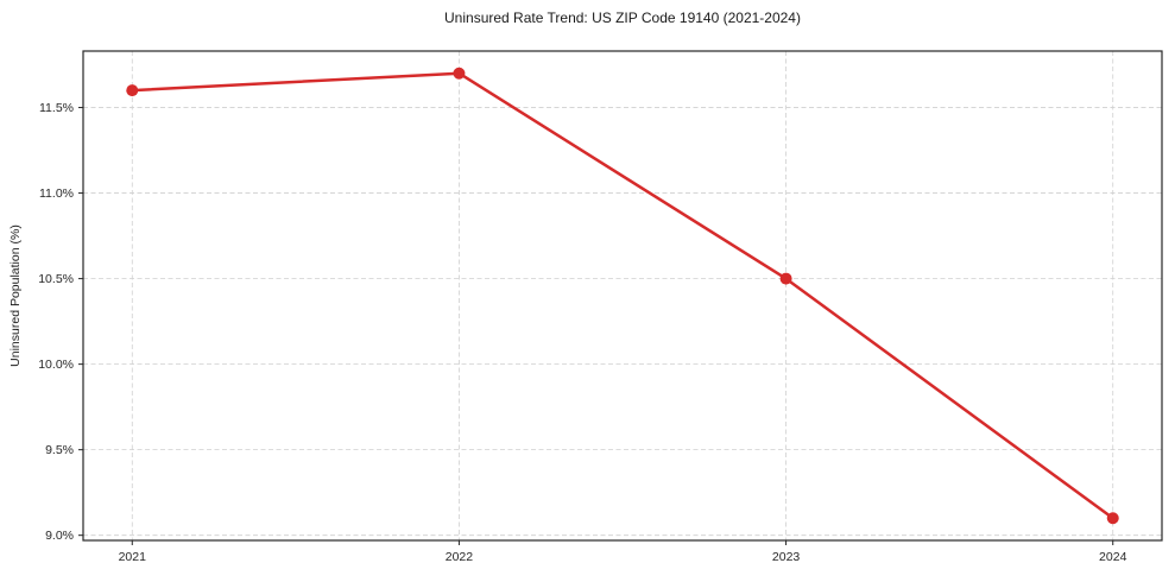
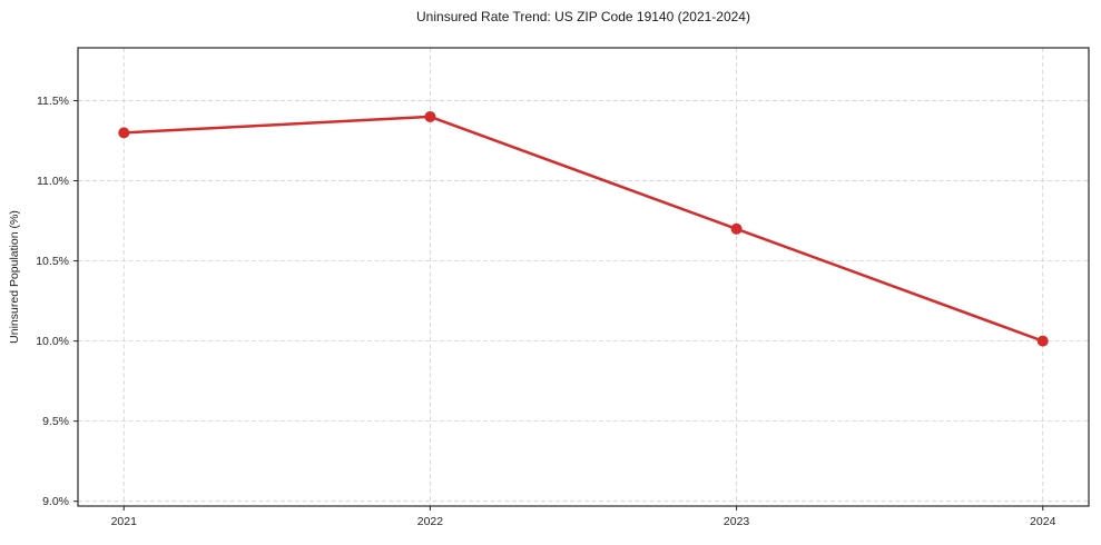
2021: 11.6% -> 11.3%
2022: 11.7% -> 11.4%
2023: 10.5% -> 10.7%
2024: 9.1% -> 10.0%
